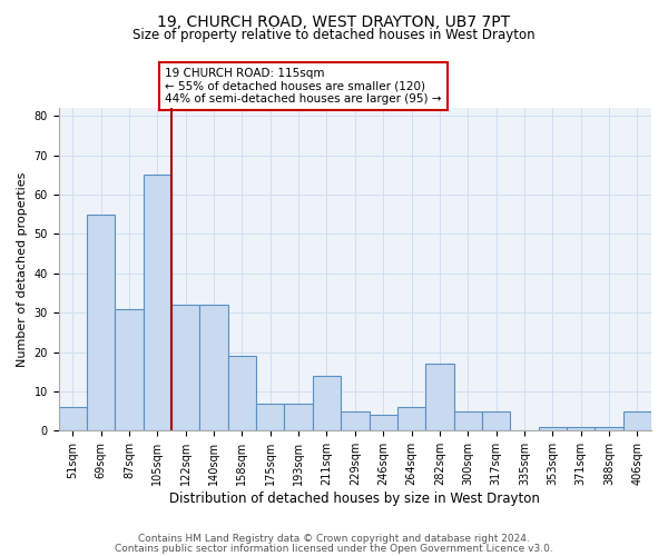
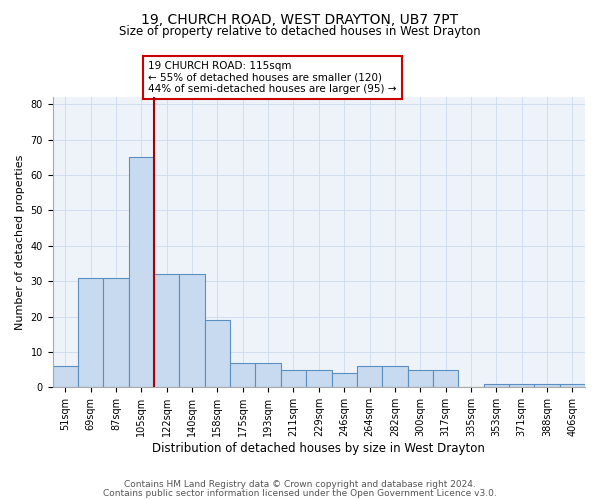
69sqm: 55 -> 31
211sqm: 14 -> 5
282sqm: 17 -> 6
406sqm: 5 -> 1
